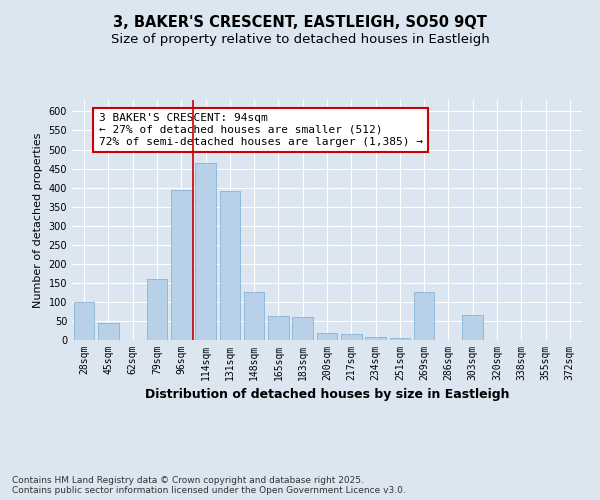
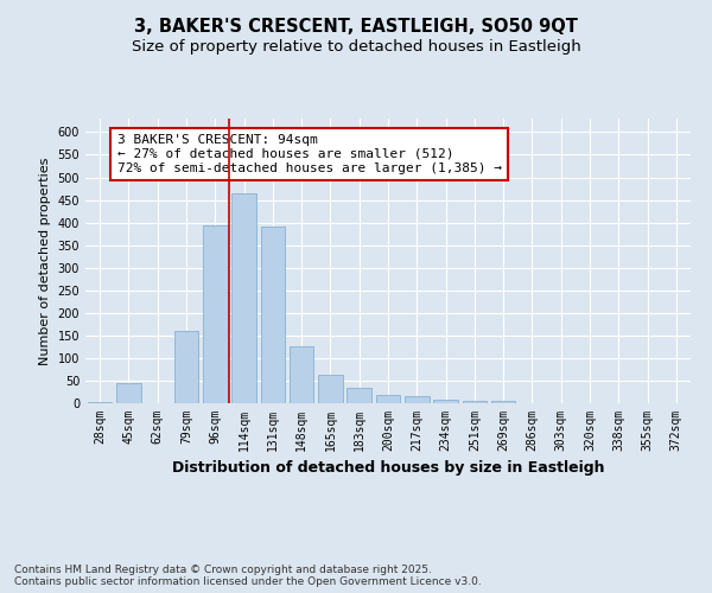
28sqm: 100 -> 2
183sqm: 60 -> 35
269sqm: 125 -> 5
303sqm: 65 -> 1
